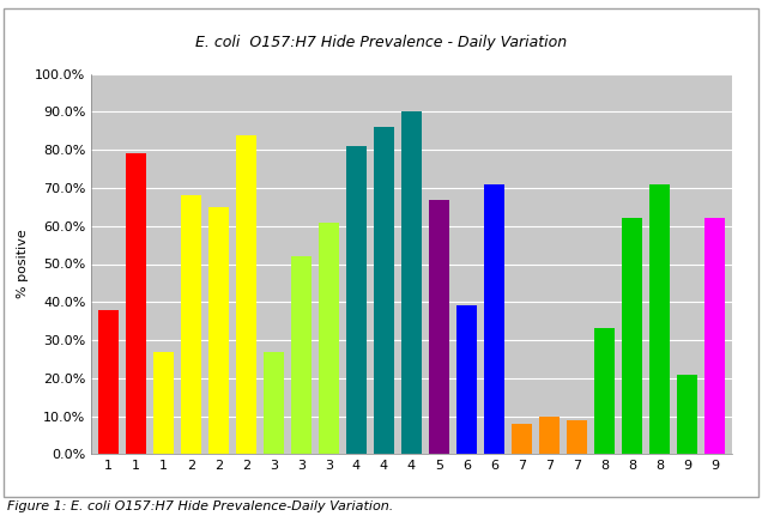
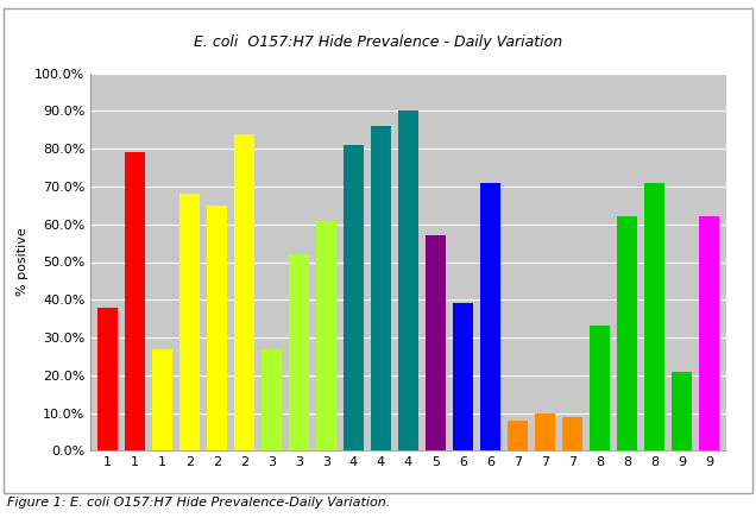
5: 67% -> 57%
